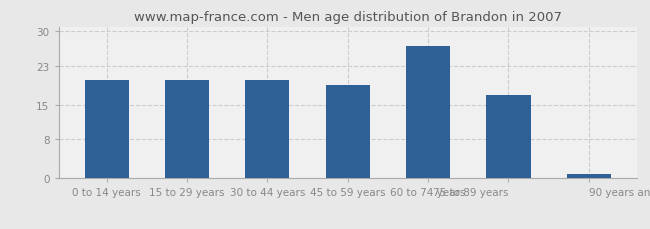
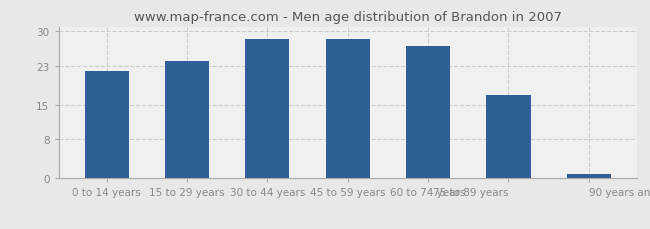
0 to 14 years: 20.0 -> 22.0
15 to 29 years: 20.0 -> 24.0
30 to 44 years: 20.0 -> 28.5
45 to 59 years: 19.0 -> 28.5
